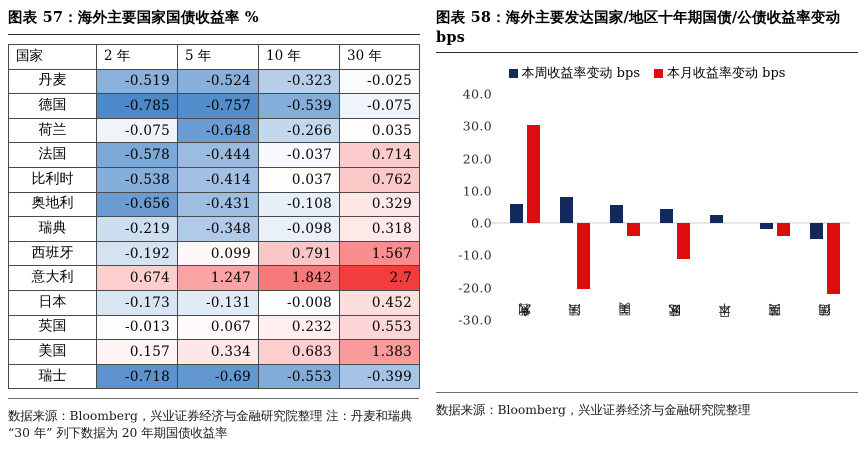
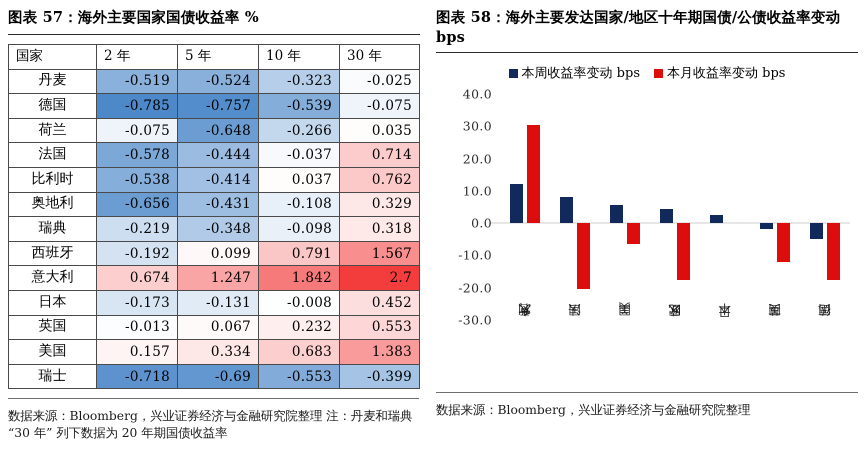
本周收益率变动 bps/意大利: 6 -> 12
本月收益率变动 bps/美国: -4 -> -6
本月收益率变动 bps/欧元区: -11 -> -18
本月收益率变动 bps/英国: -4 -> -12
本月收益率变动 bps/德国: -22 -> -18
